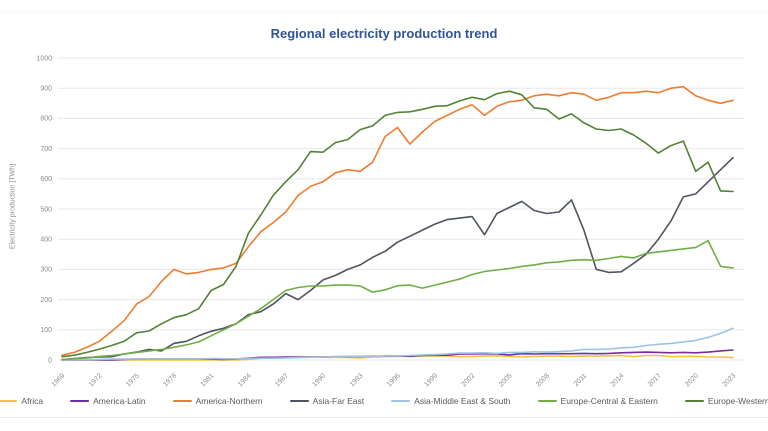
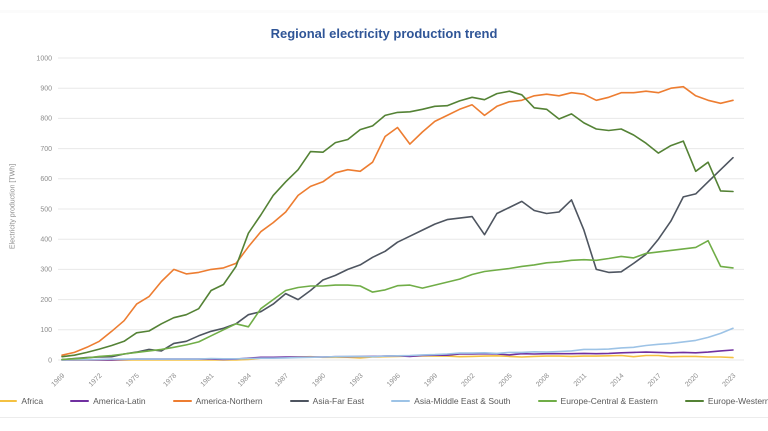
Europe-Central & Eastern/1984: 140 -> 110
